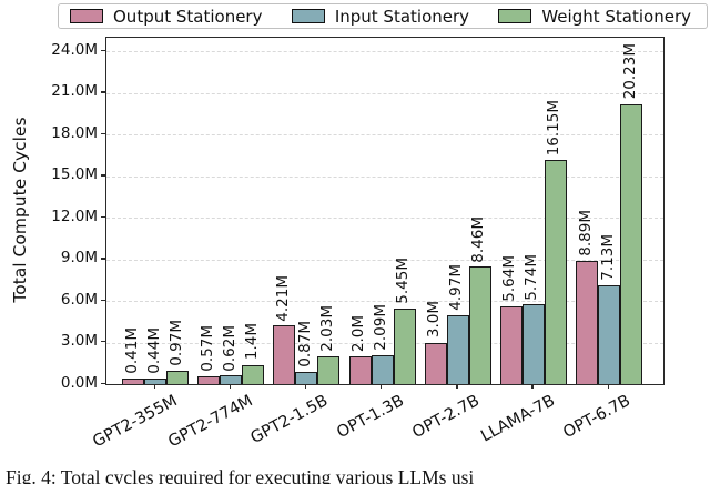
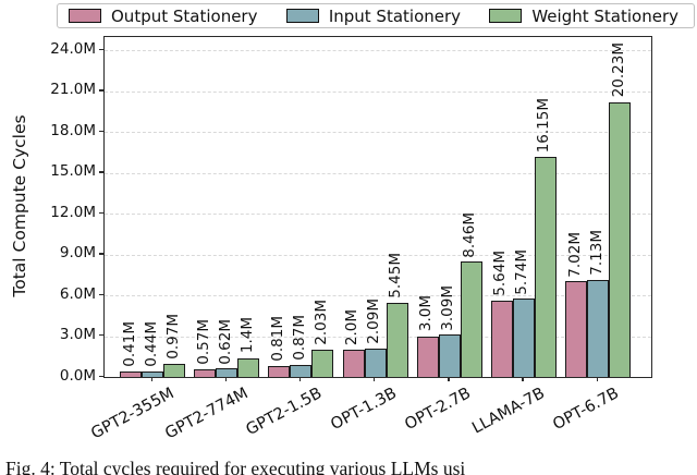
Output Stationery/GPT2-1.5B: 4.21M -> 0.81M
Input Stationery/OPT-2.7B: 4.97M -> 3.09M
Output Stationery/OPT-6.7B: 8.89M -> 7.02M
